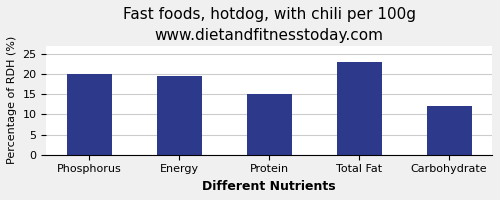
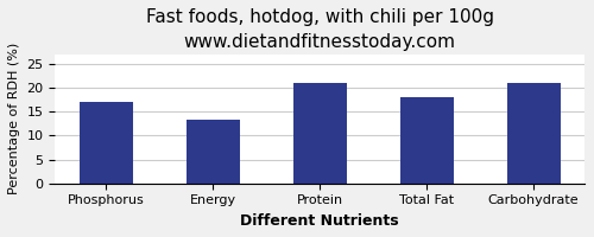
Phosphorus: 20.0 -> 17.0
Energy: 19.5 -> 13.3
Protein: 15.0 -> 21.0
Total Fat: 23.0 -> 18.0
Carbohydrate: 12.0 -> 21.0
